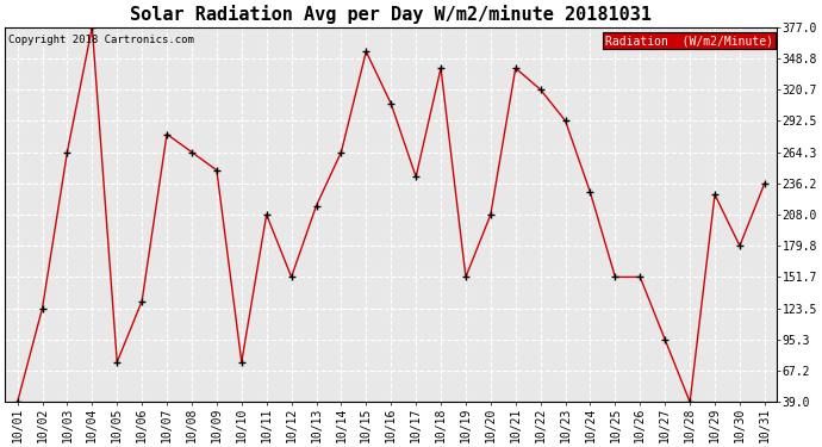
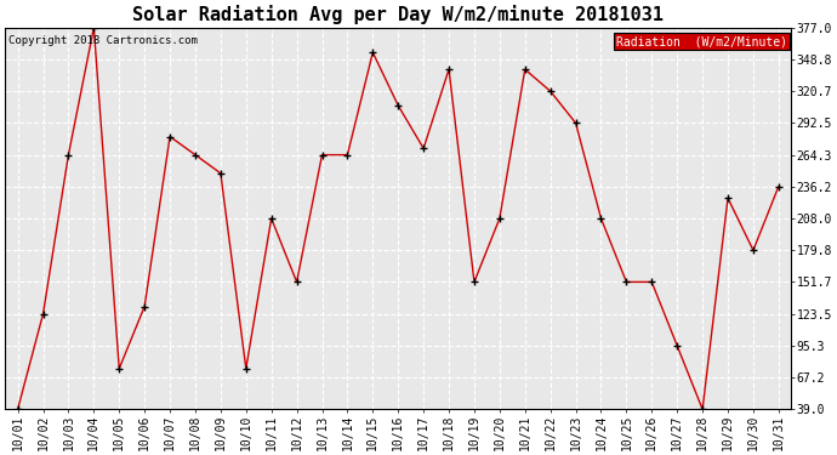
10/13: 216 -> 264
10/17: 242 -> 270
10/24: 228 -> 208
